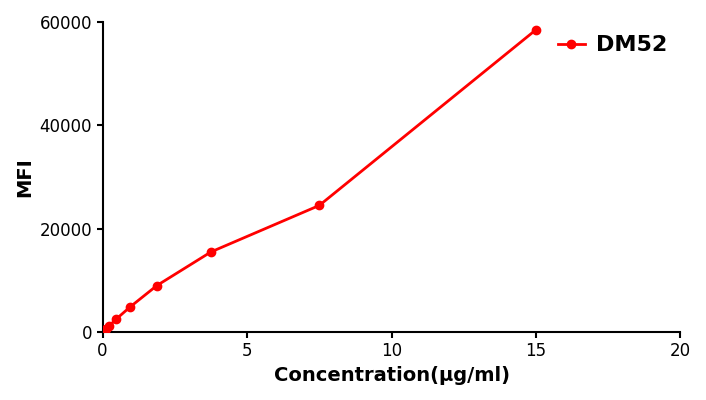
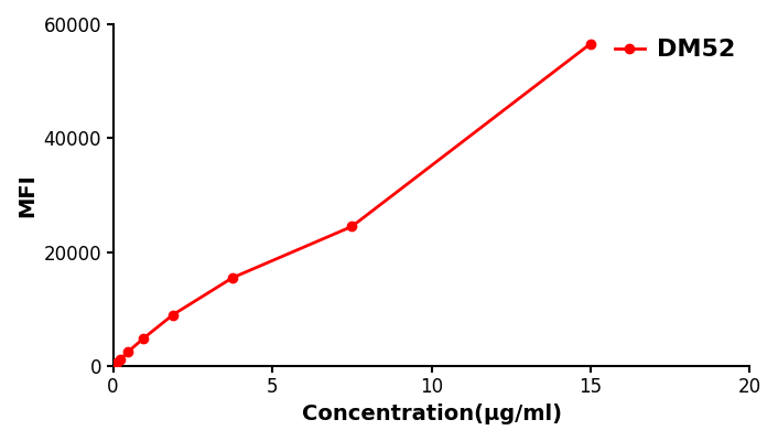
15: 58500 -> 56600
